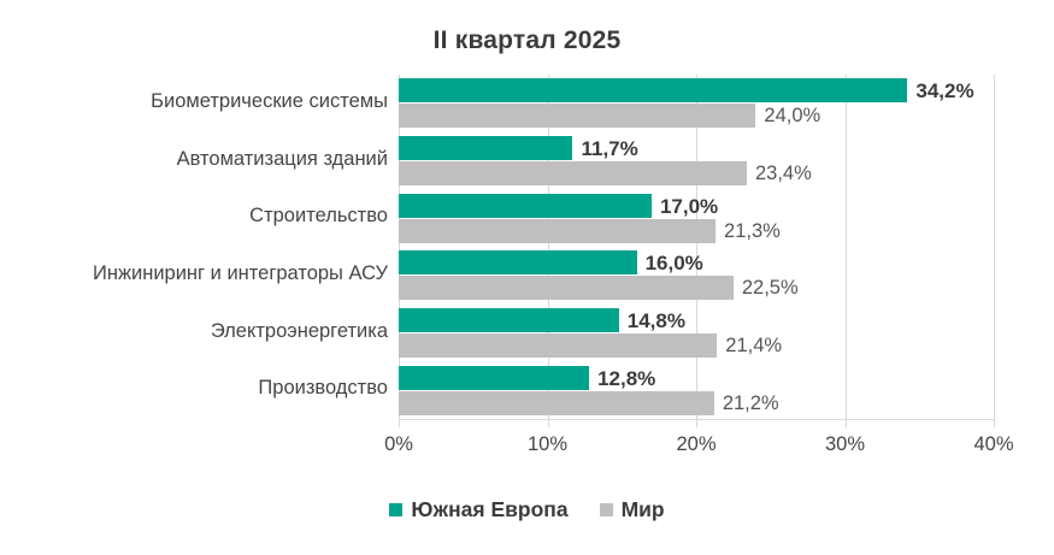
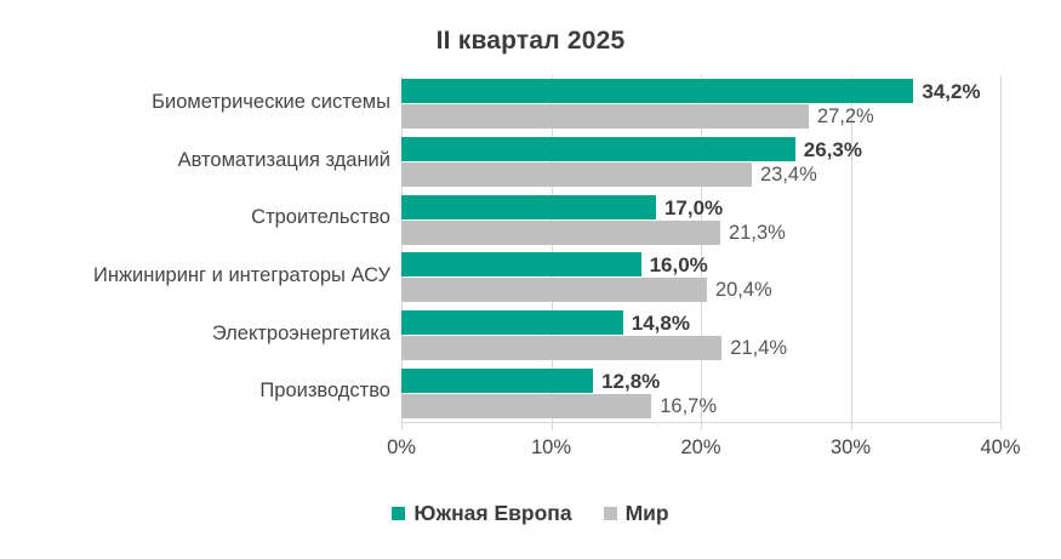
Мир/Биометрические системы: 24,0% -> 27,2%
Южная Европа/Автоматизация зданий: 11,7% -> 26,3%
Мир/Инжиниринг и интеграторы АСУ: 22,5% -> 20,4%
Мир/Производство: 21,2% -> 16,7%
